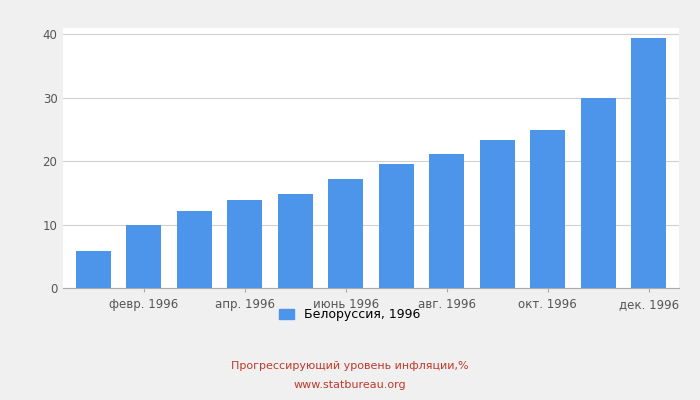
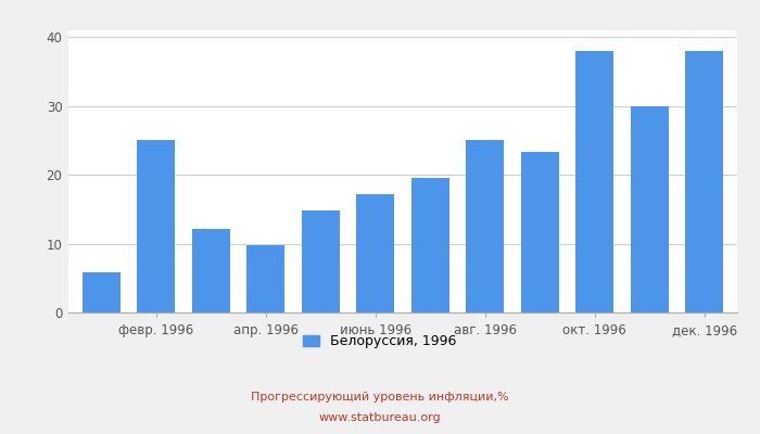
февр. 1996: 9.9 -> 25.0
апр. 1996: 13.9 -> 9.8
авг. 1996: 21.2 -> 25.0
окт. 1996: 24.9 -> 38.0
дек. 1996: 39.4 -> 38.0
